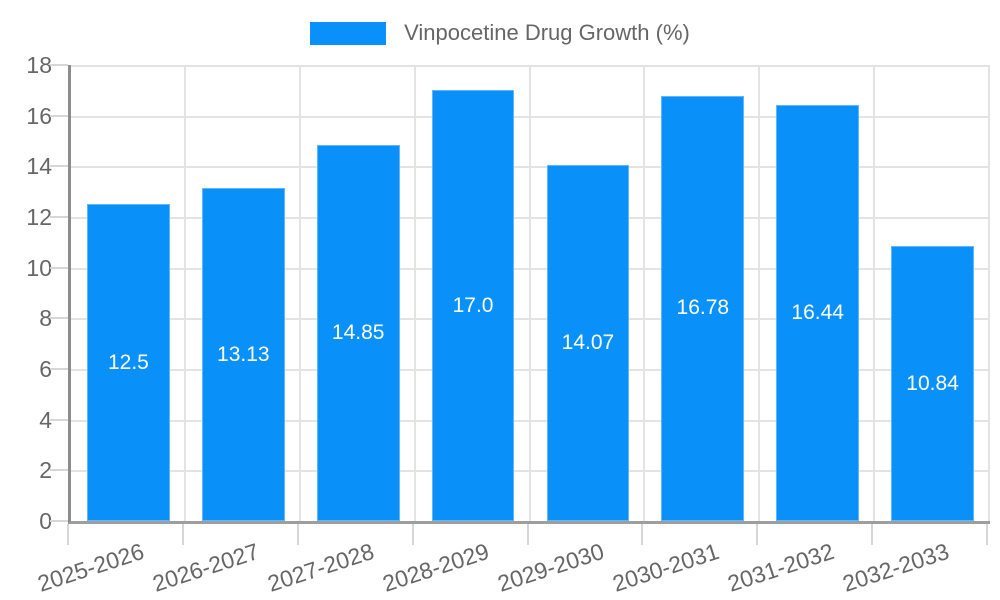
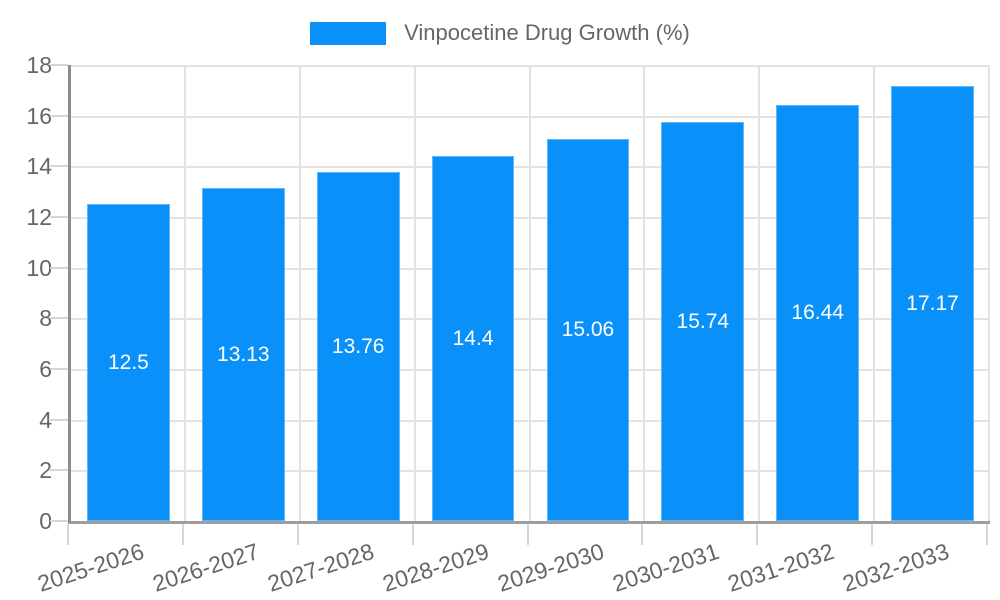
2027-2028: 14.85 -> 13.76
2028-2029: 17.0 -> 14.4
2029-2030: 14.07 -> 15.06
2030-2031: 16.78 -> 15.74
2032-2033: 10.84 -> 17.17
